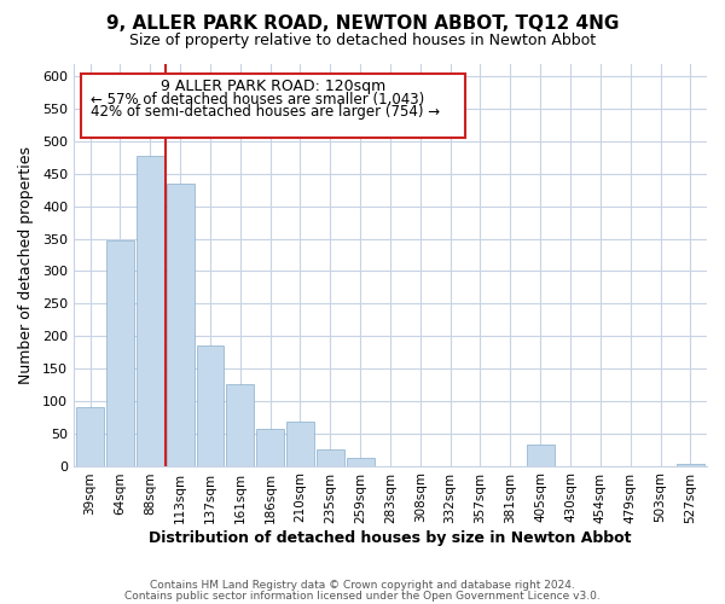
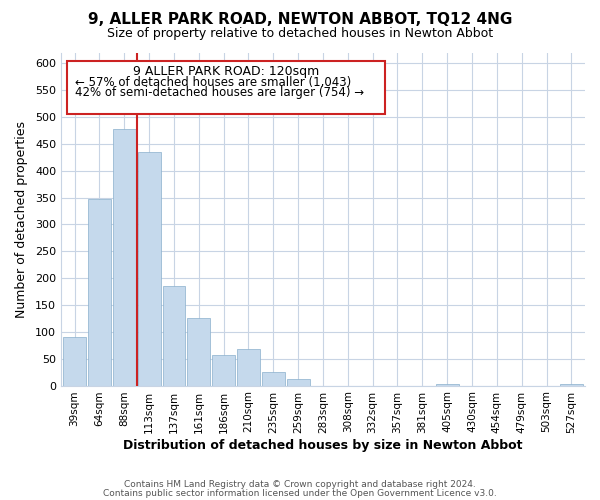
405sqm: 32 -> 3
